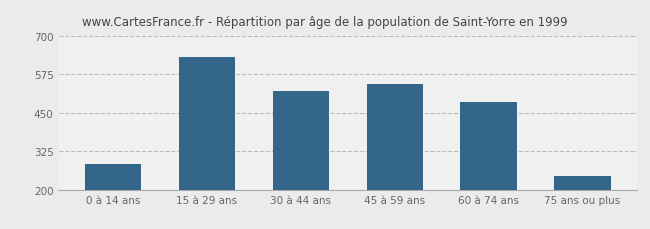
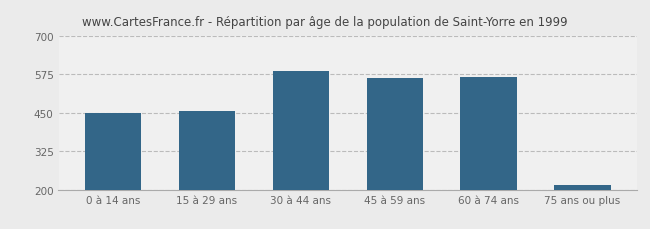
0 à 14 ans: 285 -> 449
15 à 29 ans: 630 -> 456
30 à 44 ans: 520 -> 585
45 à 59 ans: 545 -> 562
60 à 74 ans: 485 -> 566
75 ans ou plus: 245 -> 215
